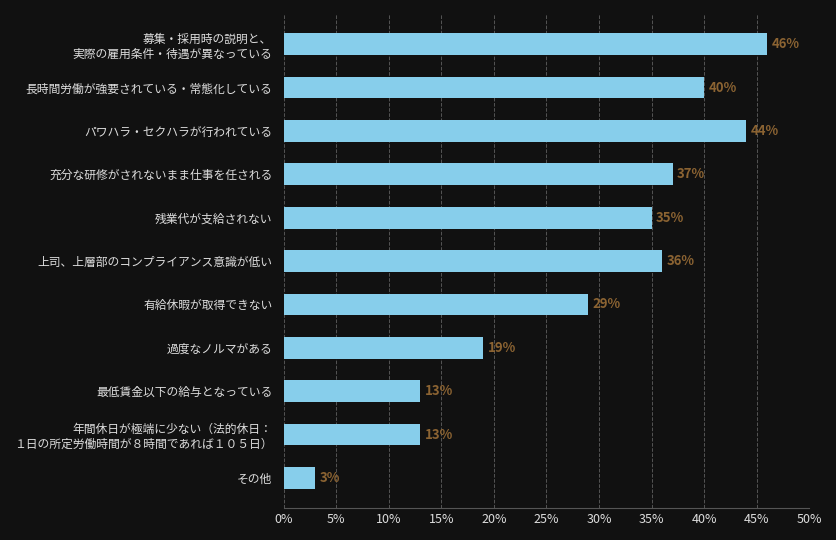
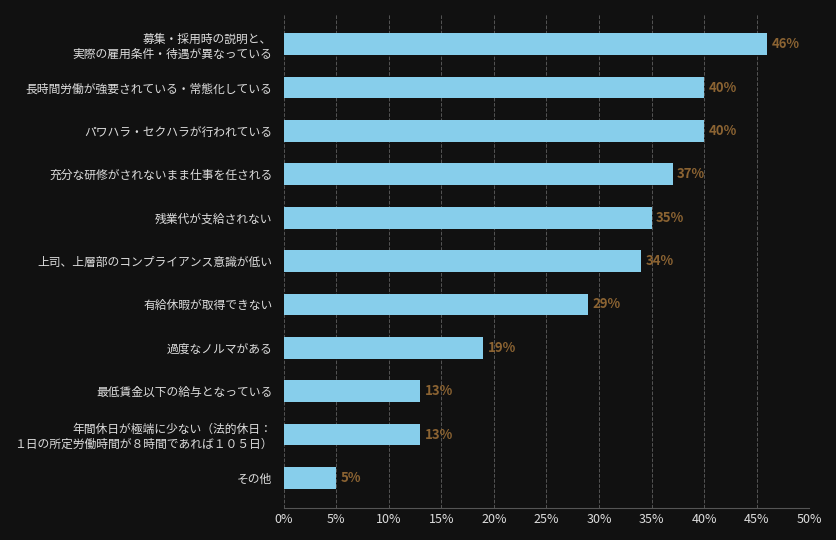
パワハラ・セクハラが行われている: 44% -> 40%
上司、上層部のコンプライアンス意識が低い: 36% -> 34%
その他: 3% -> 5%
